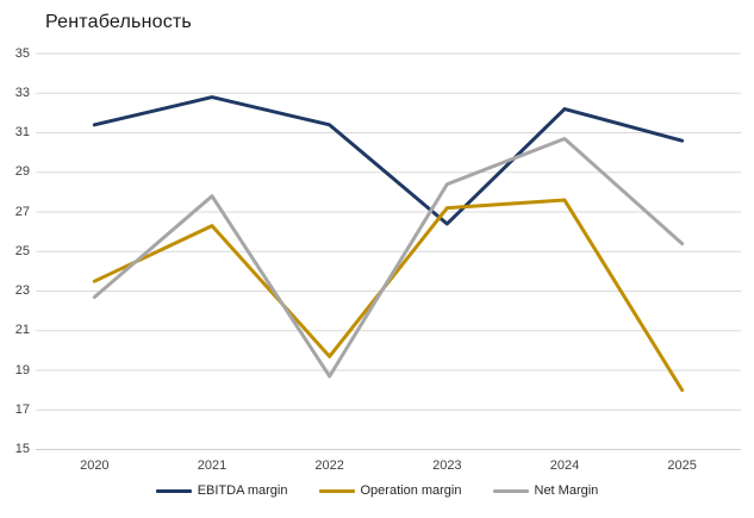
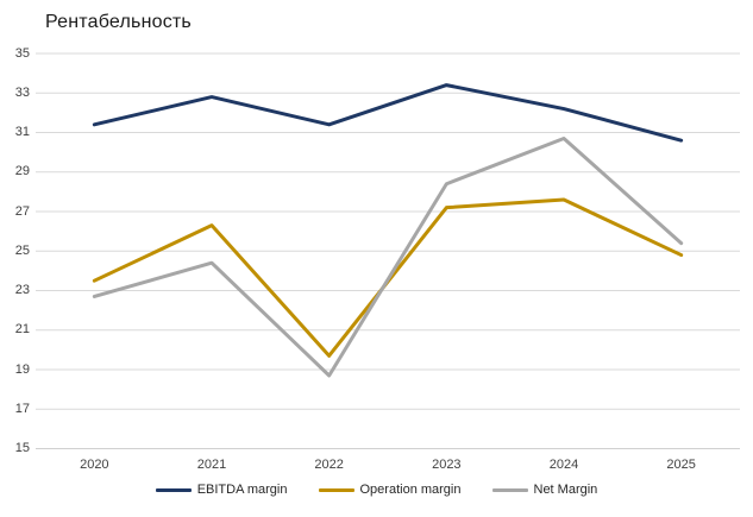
Net Margin/2021: 27.8 -> 24.4
EBITDA margin/2023: 26.4 -> 33.4
Operation margin/2025: 18.0 -> 24.8
